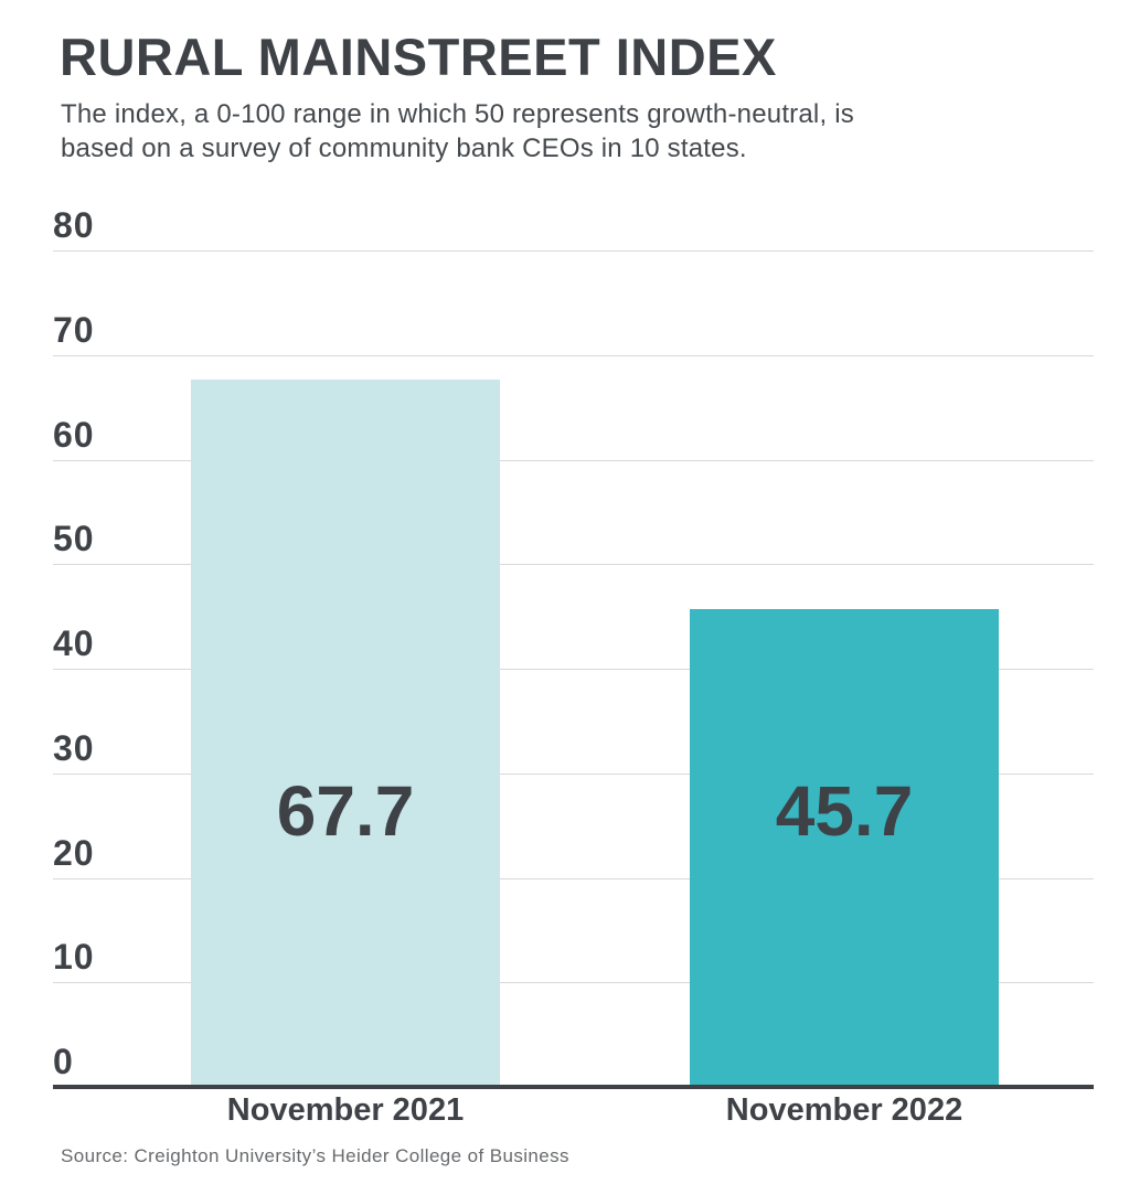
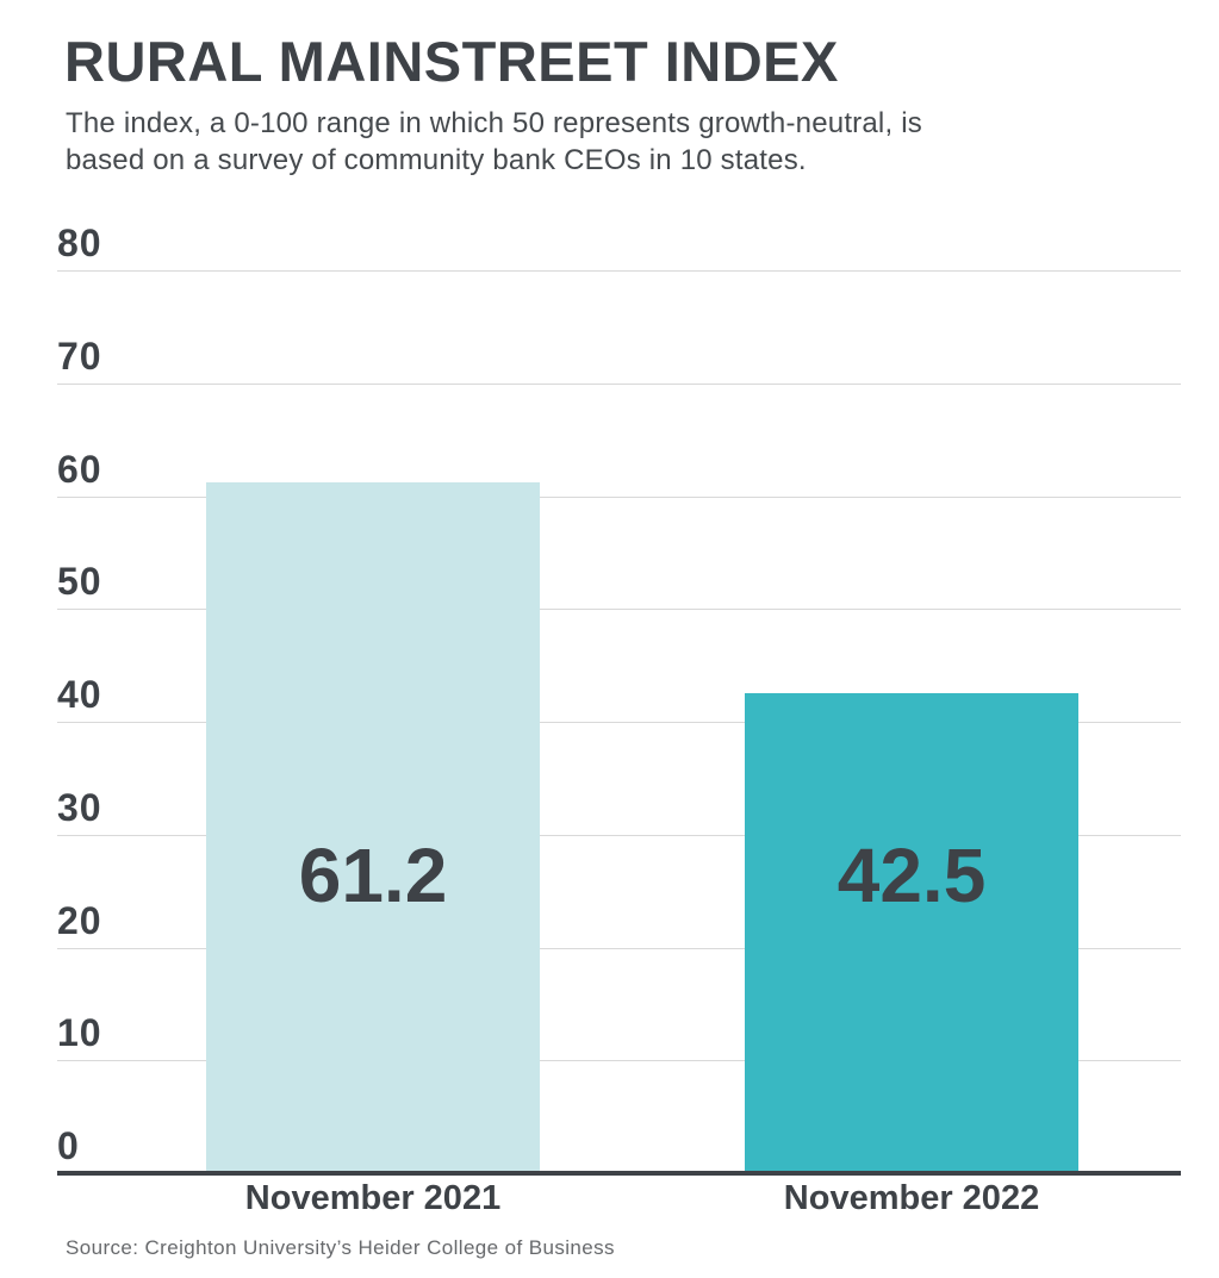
November 2021: 67.7 -> 61.2
November 2022: 45.7 -> 42.5
